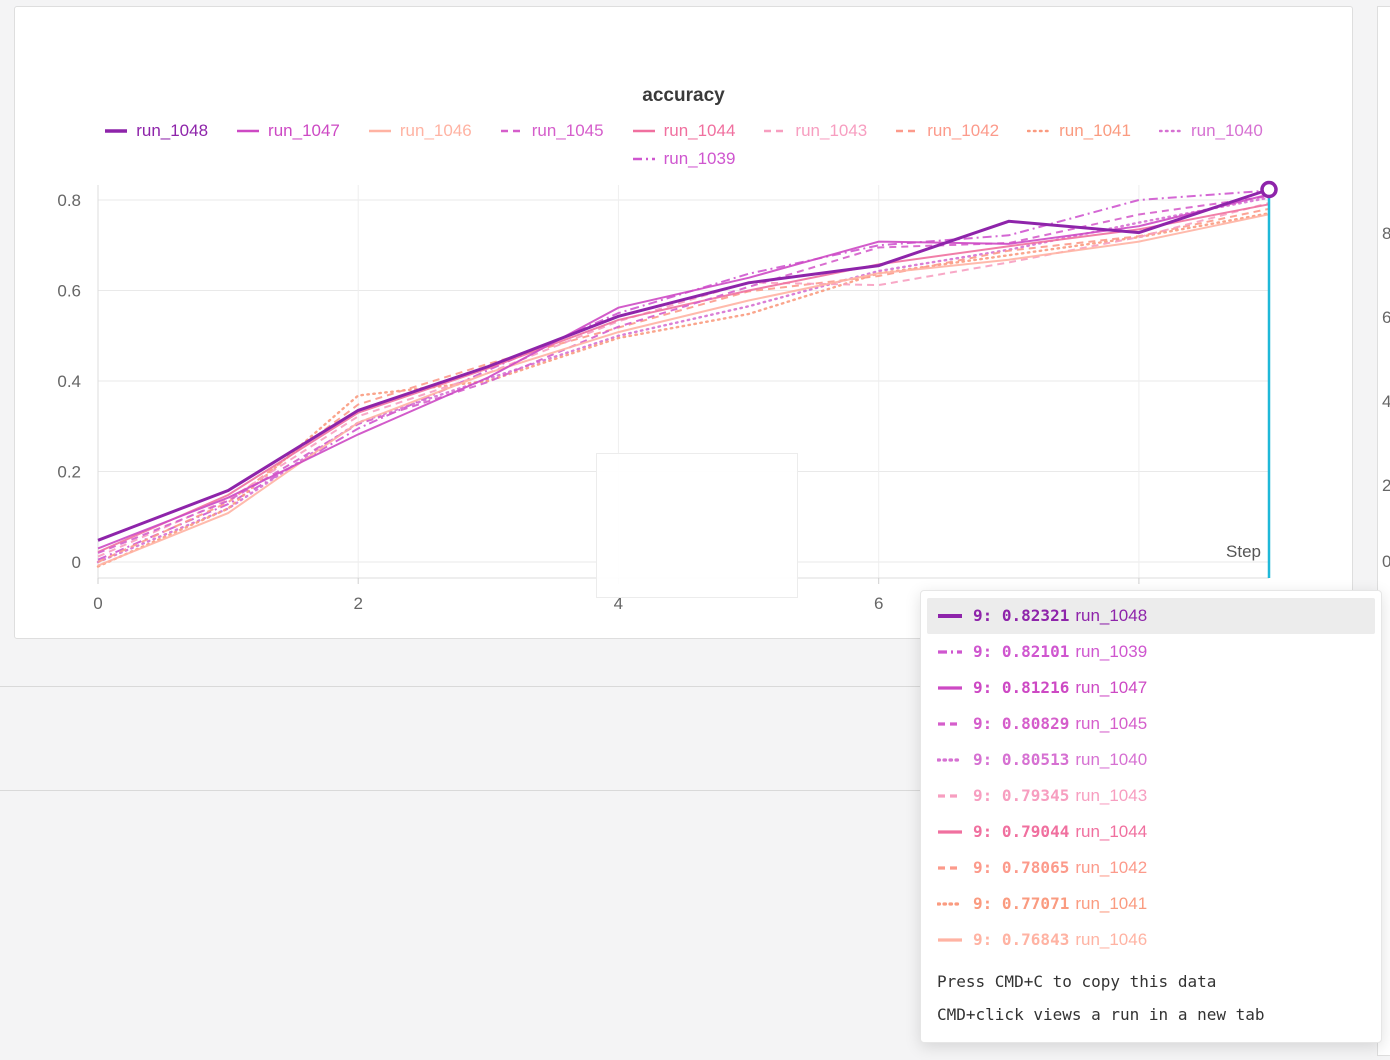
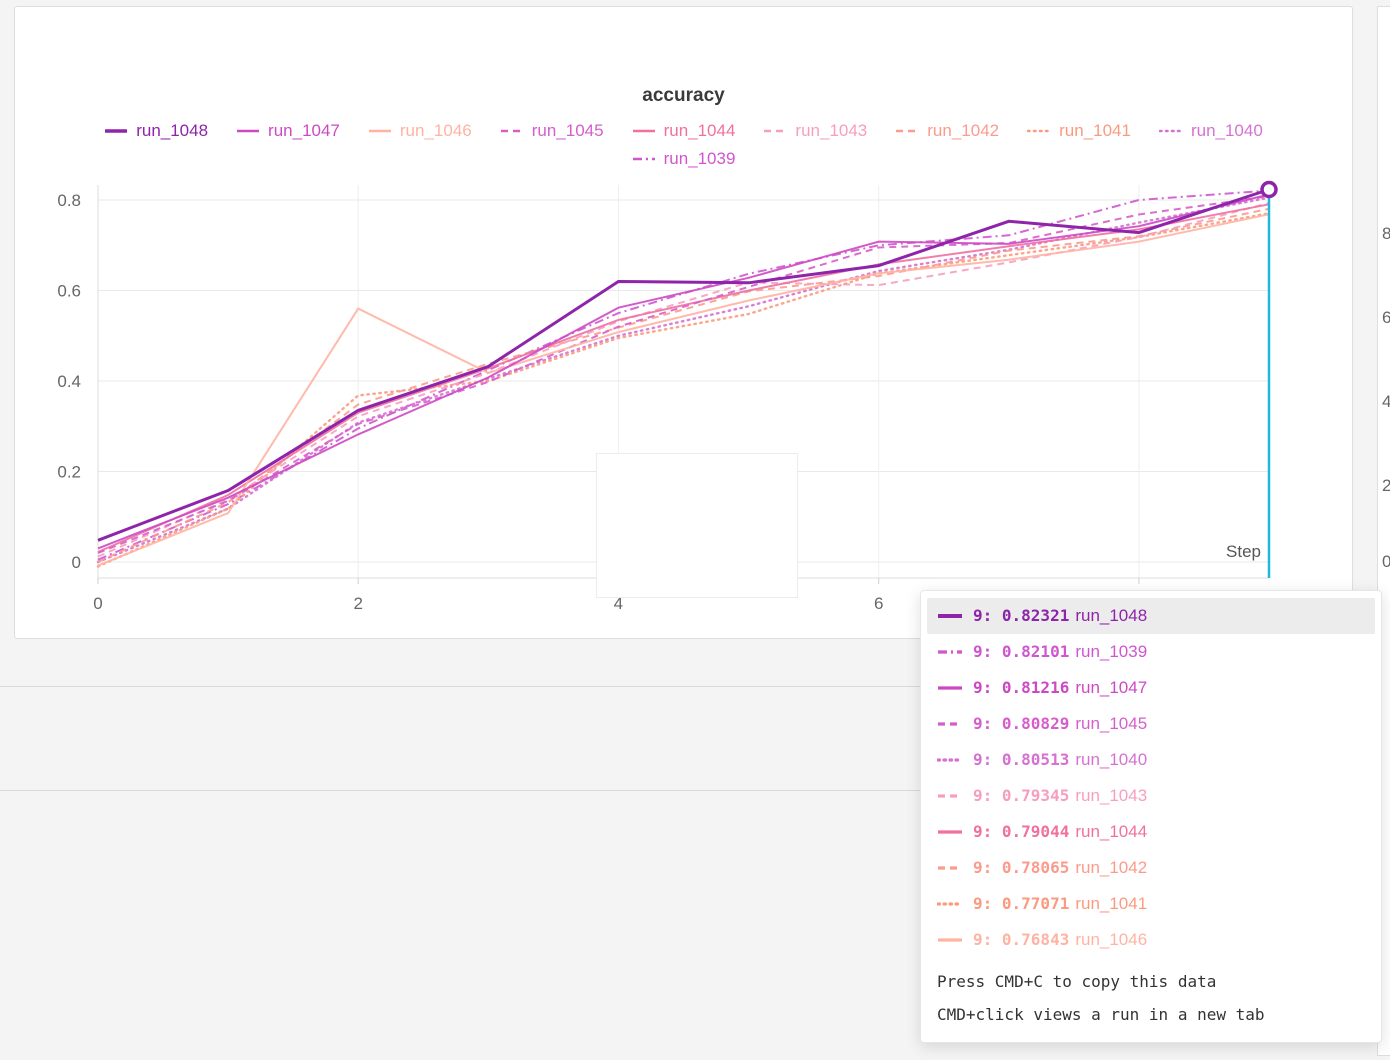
run_1046/2: 0.31 -> 0.56
run_1048/4: 0.54 -> 0.62
